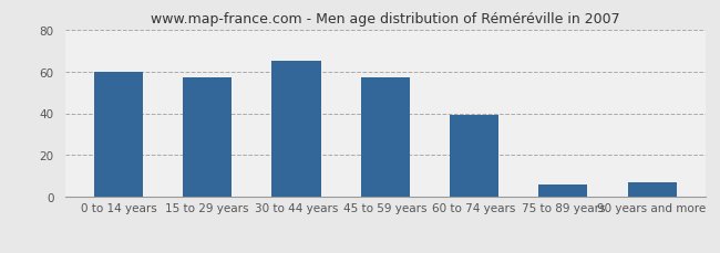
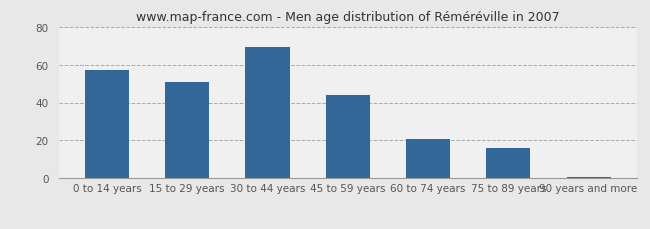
0 to 14 years: 60 -> 57
15 to 29 years: 57 -> 51
30 to 44 years: 65 -> 69
45 to 59 years: 57 -> 44
60 to 74 years: 39 -> 21
75 to 89 years: 6 -> 16
90 years and more: 7 -> 1
